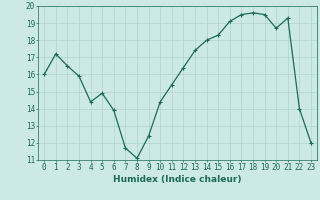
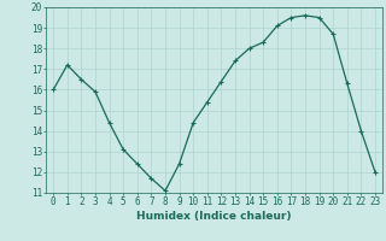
5: 14.9 -> 13.1
6: 13.9 -> 12.4
21: 19.3 -> 16.3
